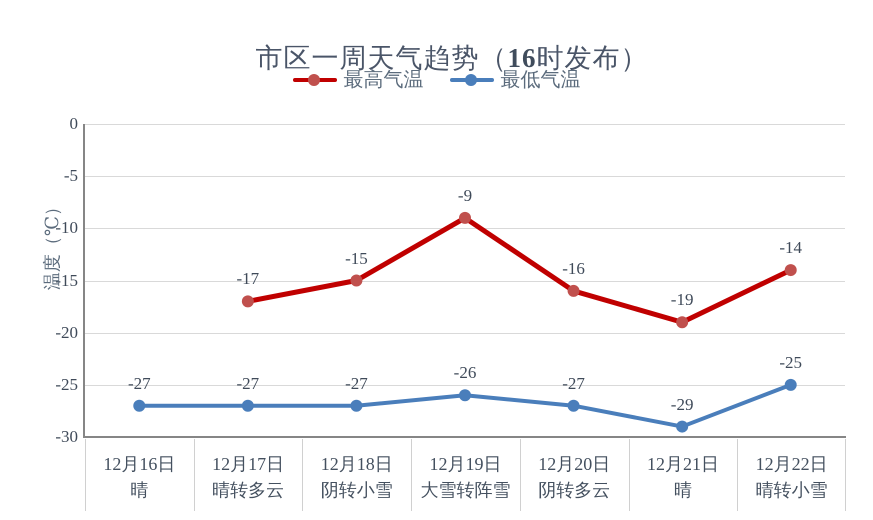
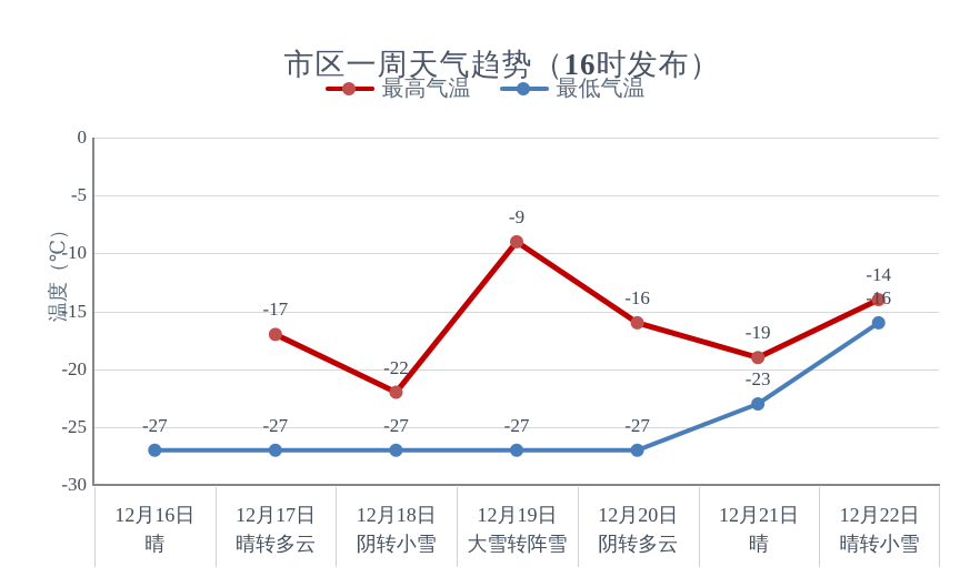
最高气温/12月18日: -15 -> -22
最低气温/12月19日: -26 -> -27
最低气温/12月21日: -29 -> -23
最低气温/12月22日: -25 -> -16
